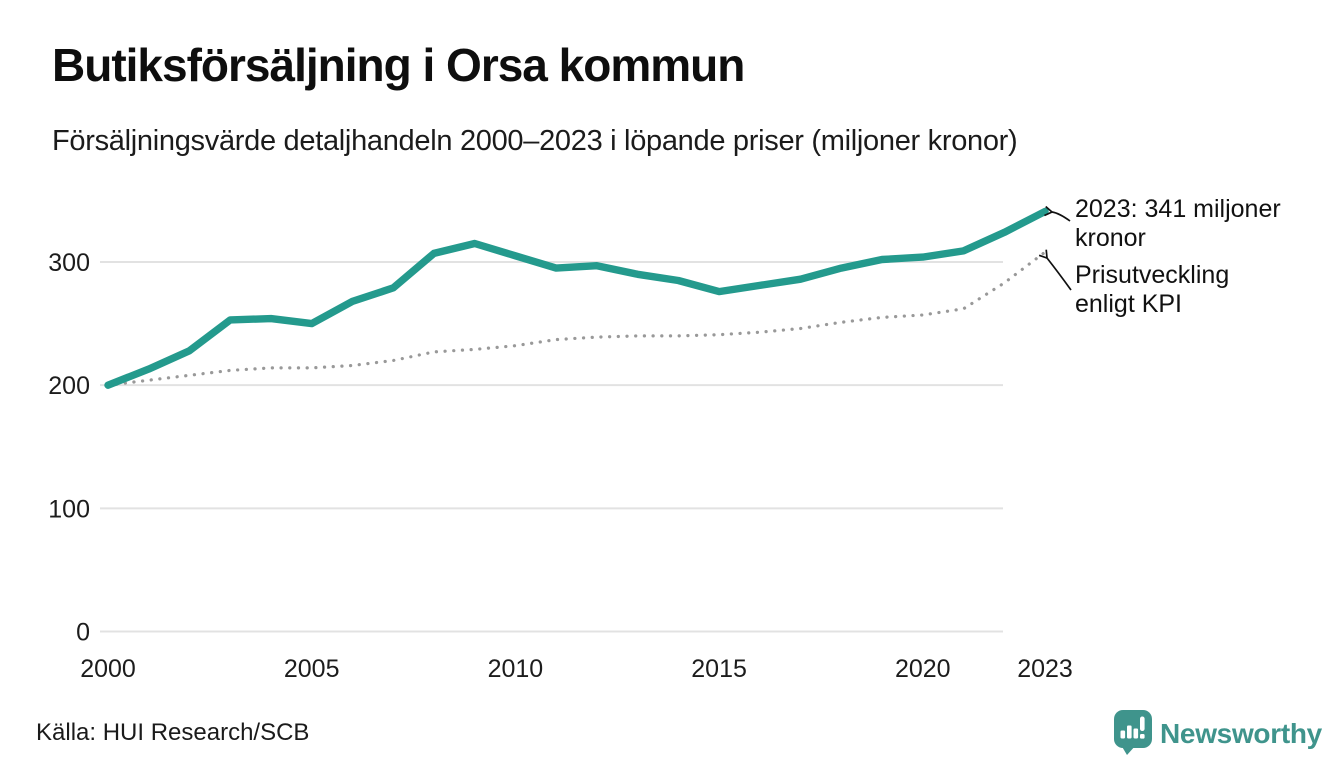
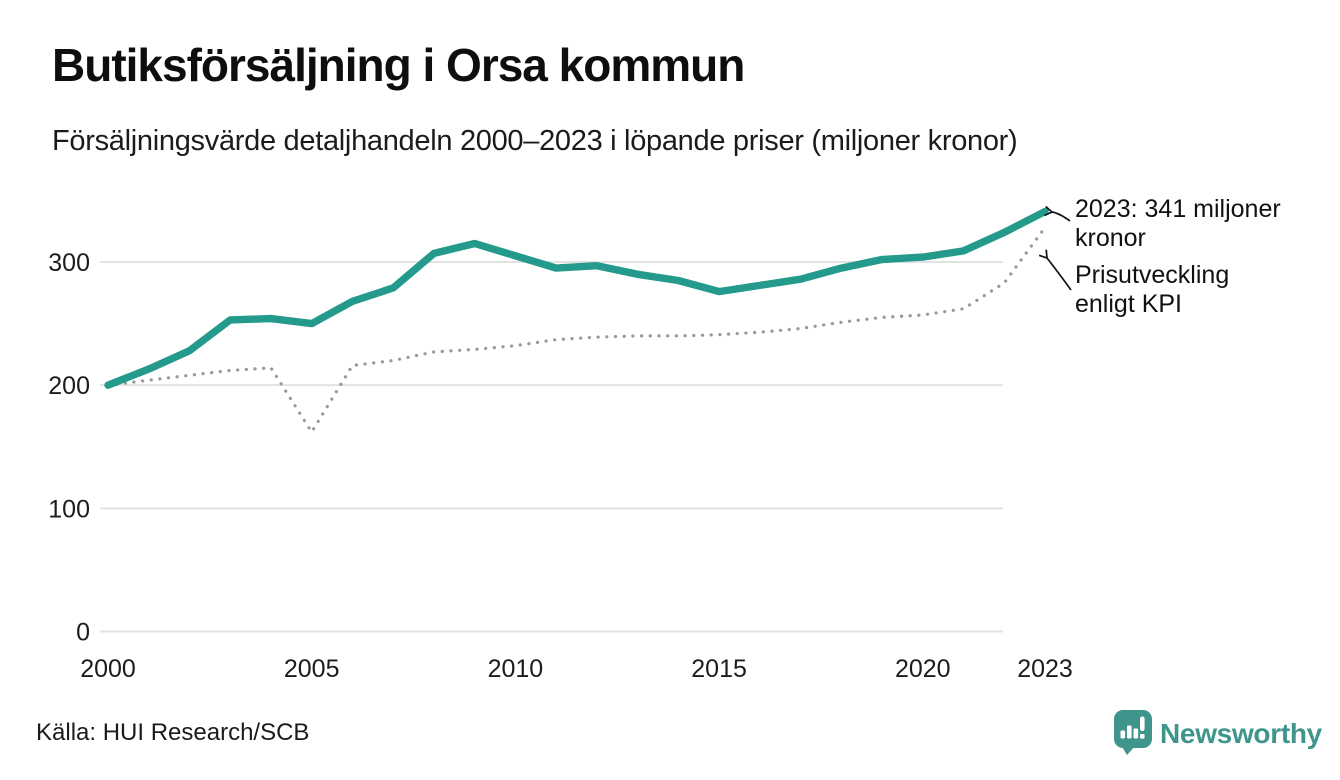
Prisutveckling enligt KPI/2005: 214 -> 162
Prisutveckling enligt KPI/2023: 308 -> 328
